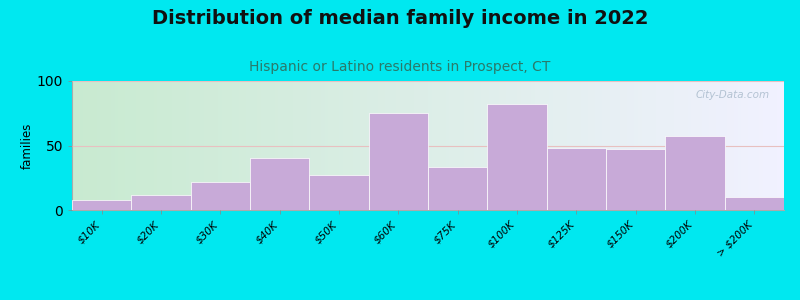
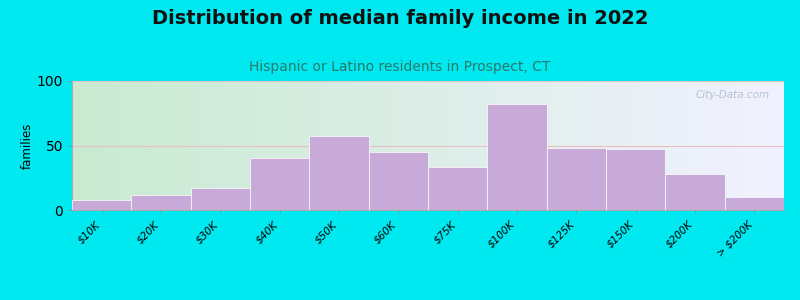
$30K: 22 -> 17
$50K: 27 -> 57
$60K: 75 -> 45
$200K: 57 -> 28
